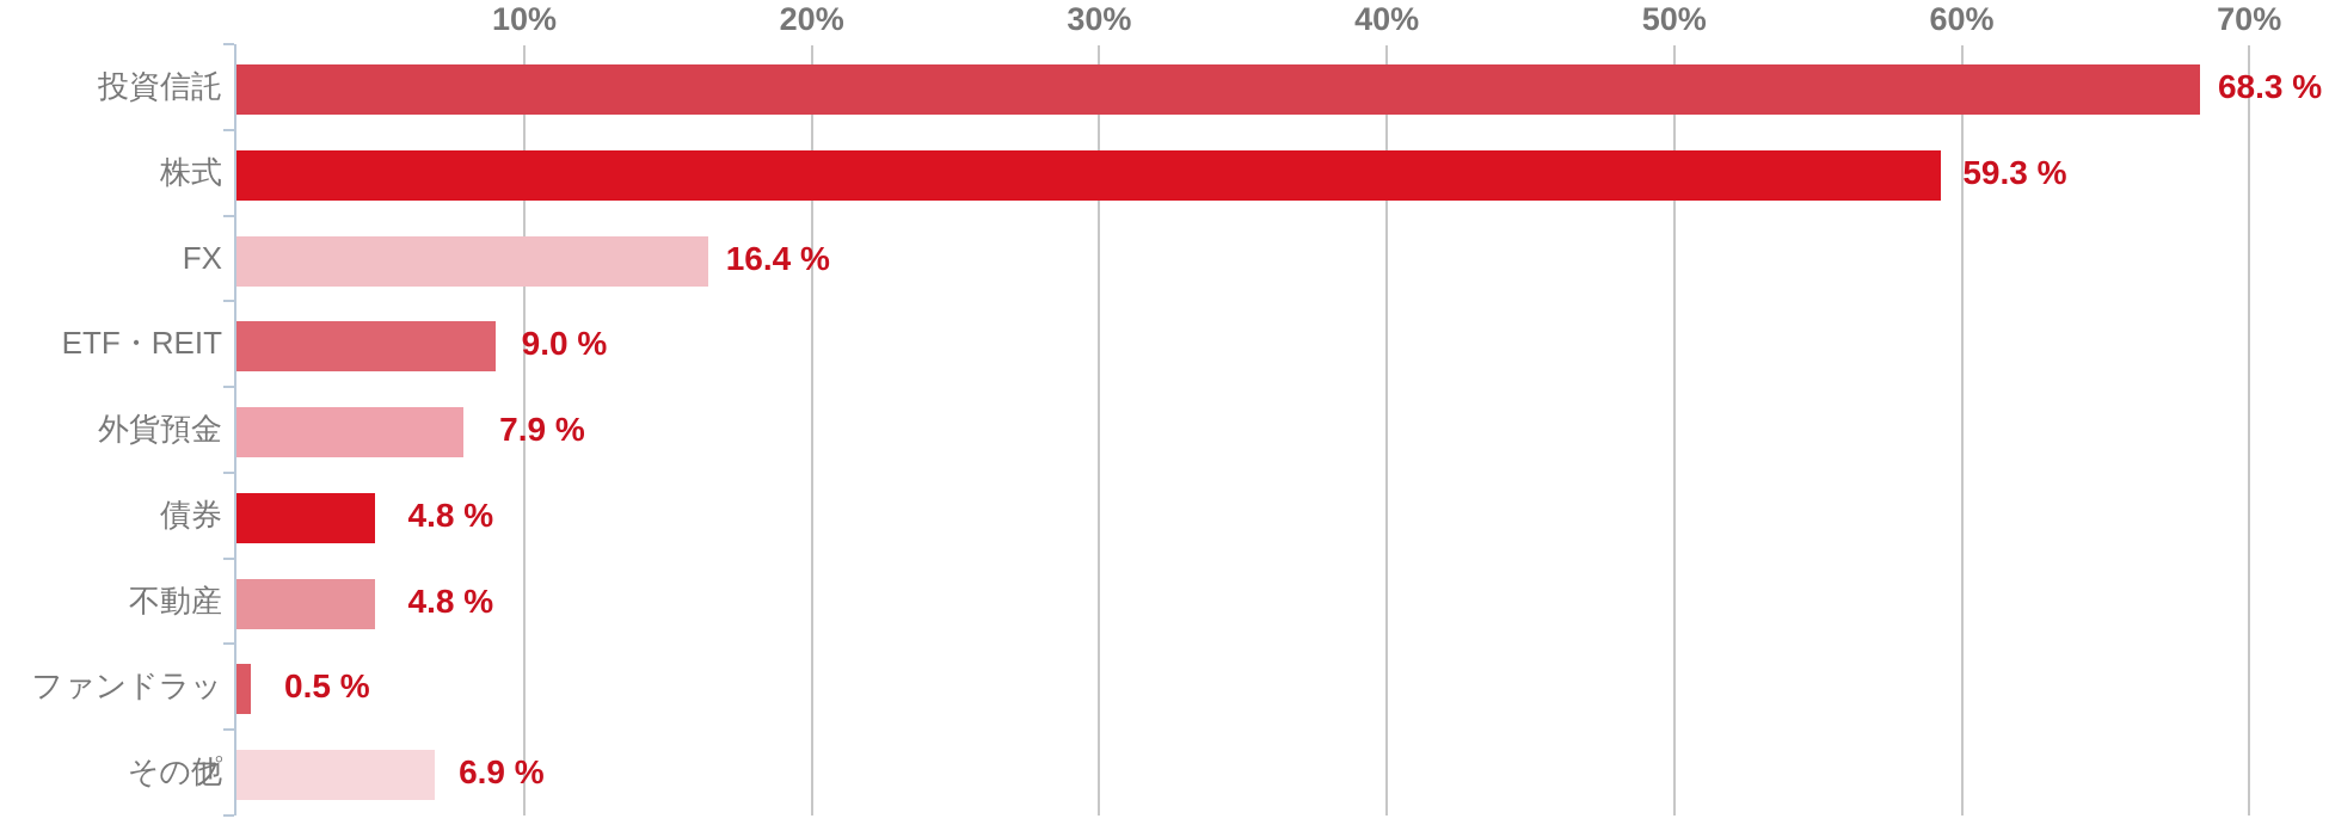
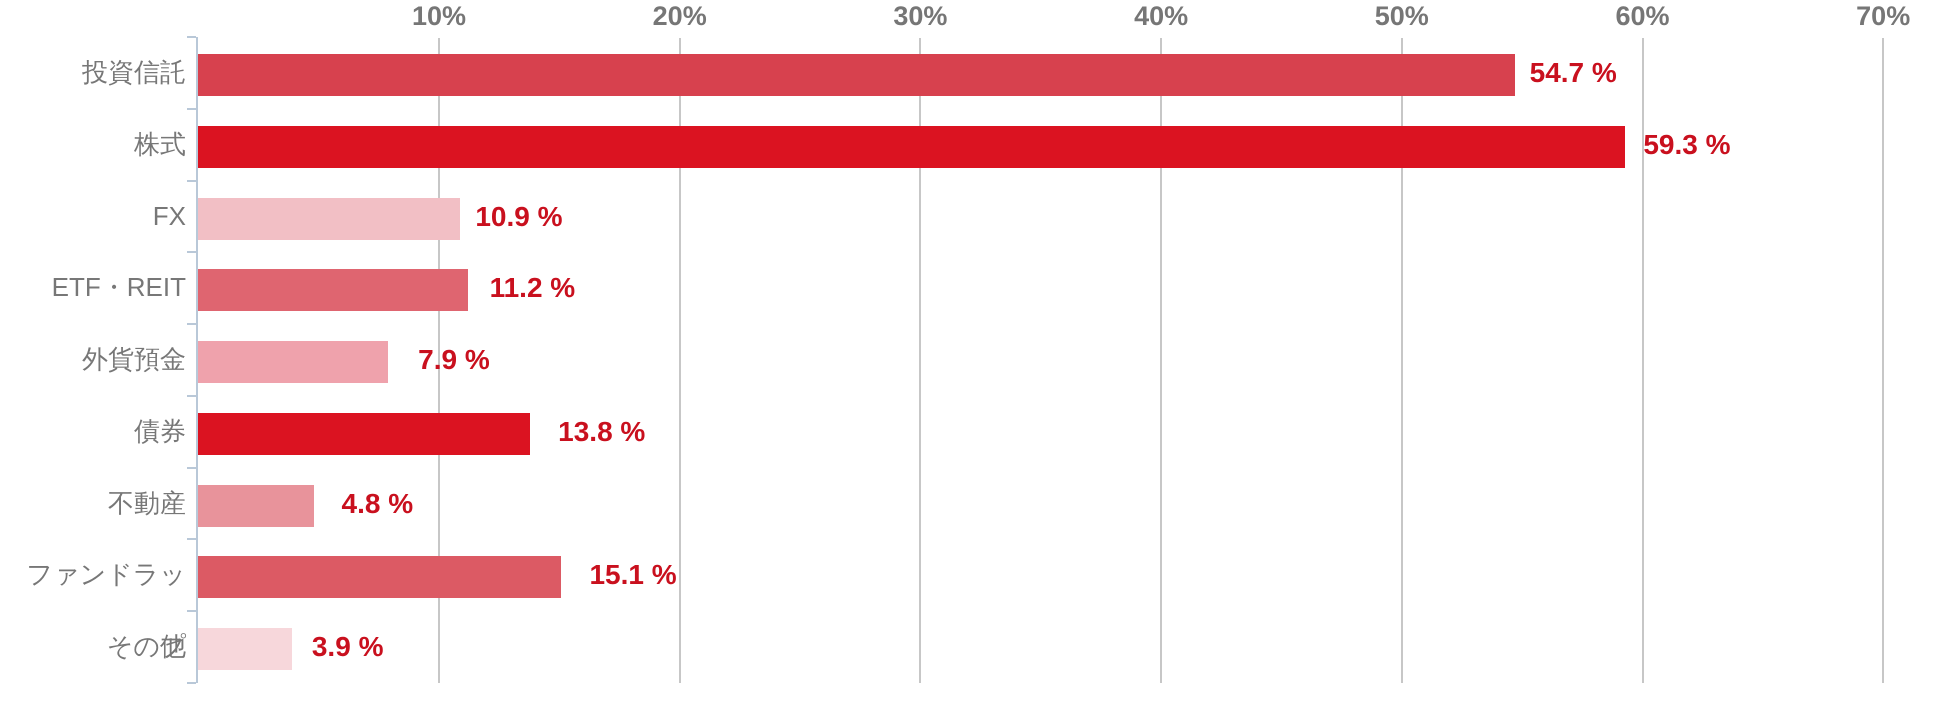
投資信託: 68.3 -> 54.7
FX: 16.4 -> 10.9
ETF・REIT: 9.0 -> 11.2
債券: 4.8 -> 13.8
ファンドラップ: 0.5 -> 15.1
その他: 6.9 -> 3.9
